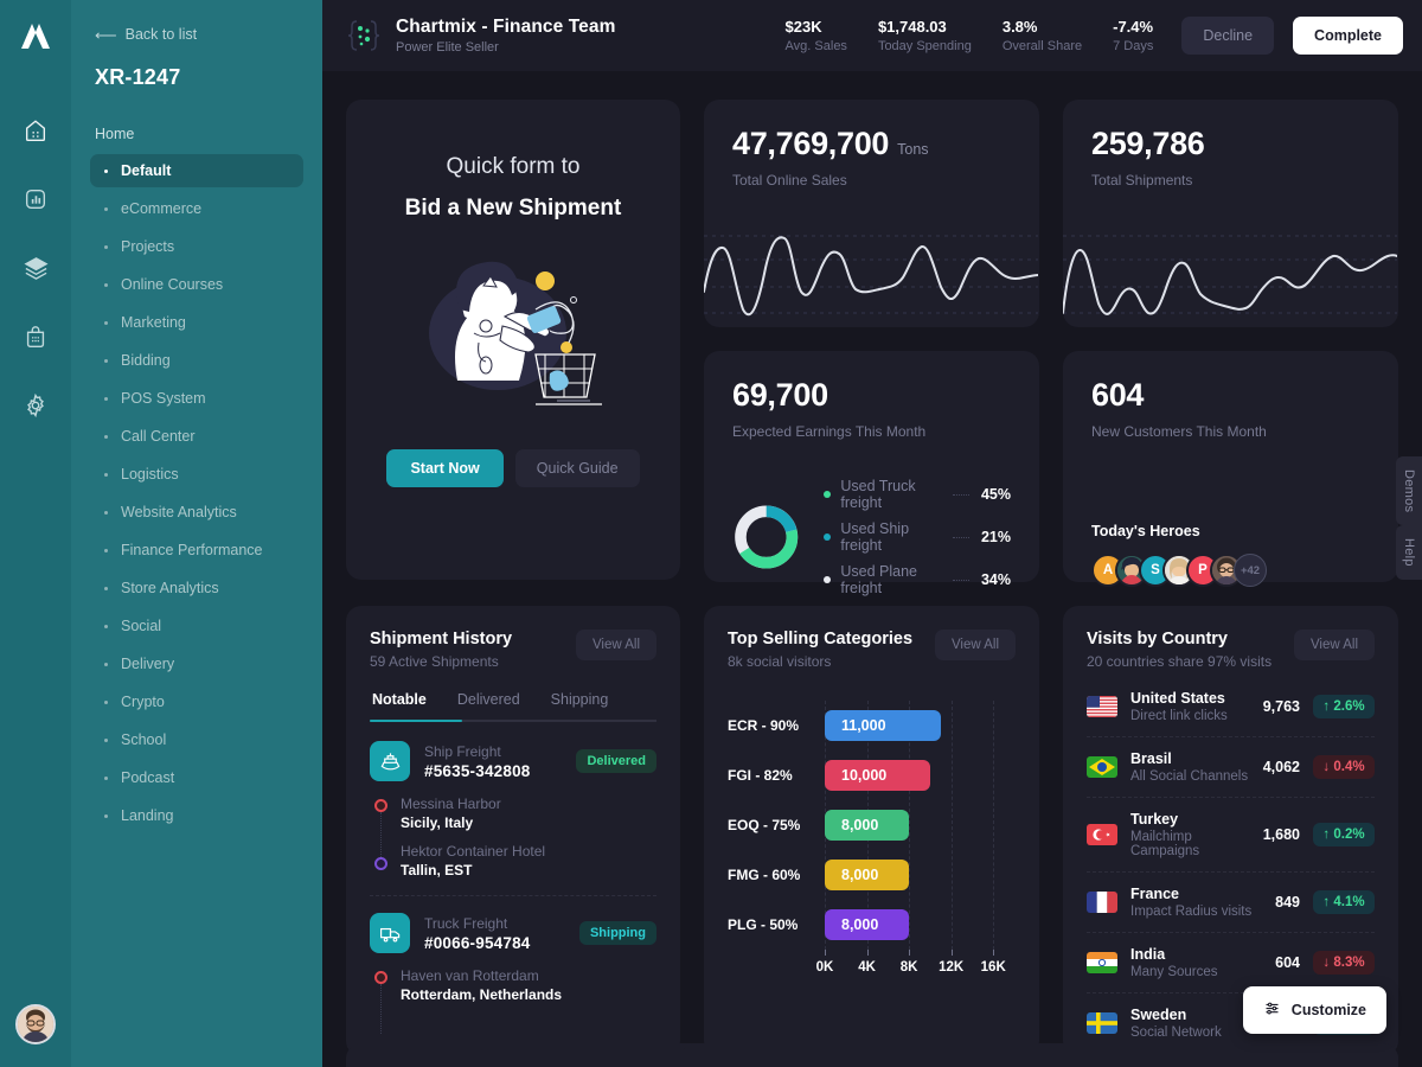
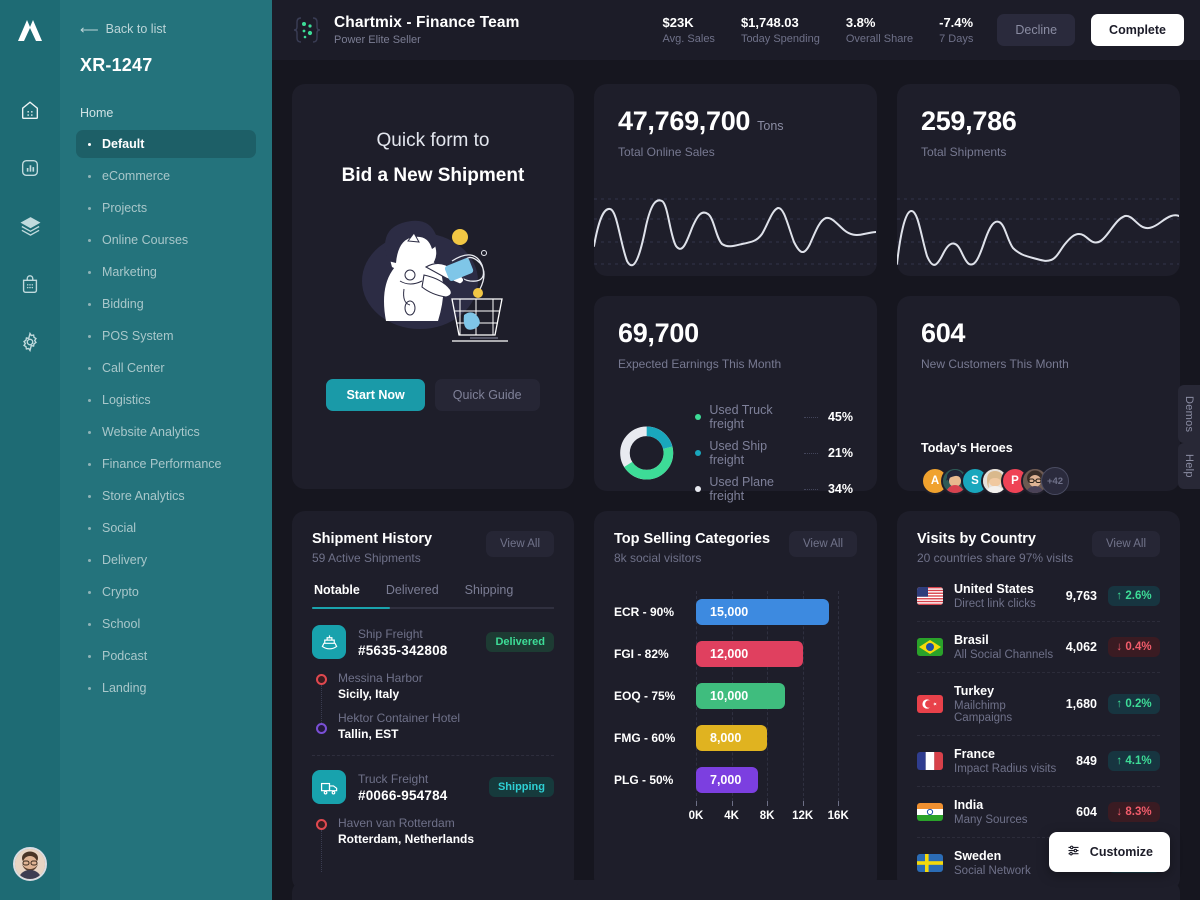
ECR - 90%: 11,000 -> 15,000
FGI - 82%: 10,000 -> 12,000
EOQ - 75%: 8,000 -> 10,000
PLG - 50%: 8,000 -> 7,000
